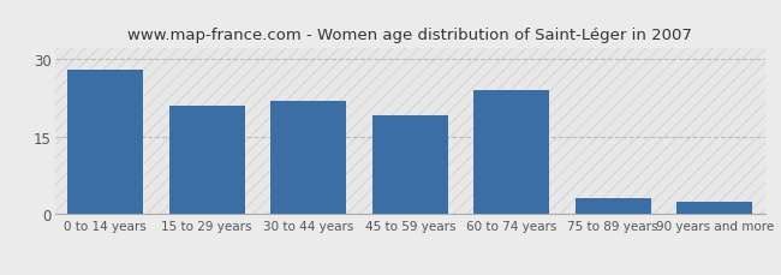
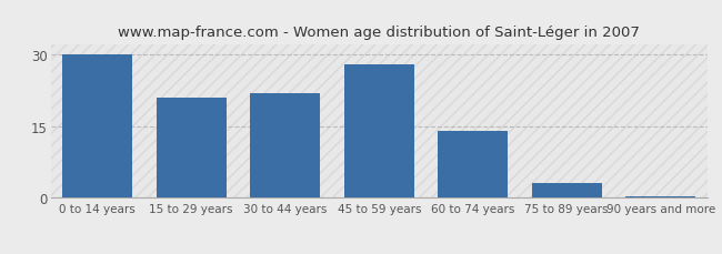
0 to 14 years: 28.0 -> 30.0
45 to 59 years: 19.0 -> 28.0
60 to 74 years: 24.0 -> 14.0
90 years and more: 2.5 -> 0.3
